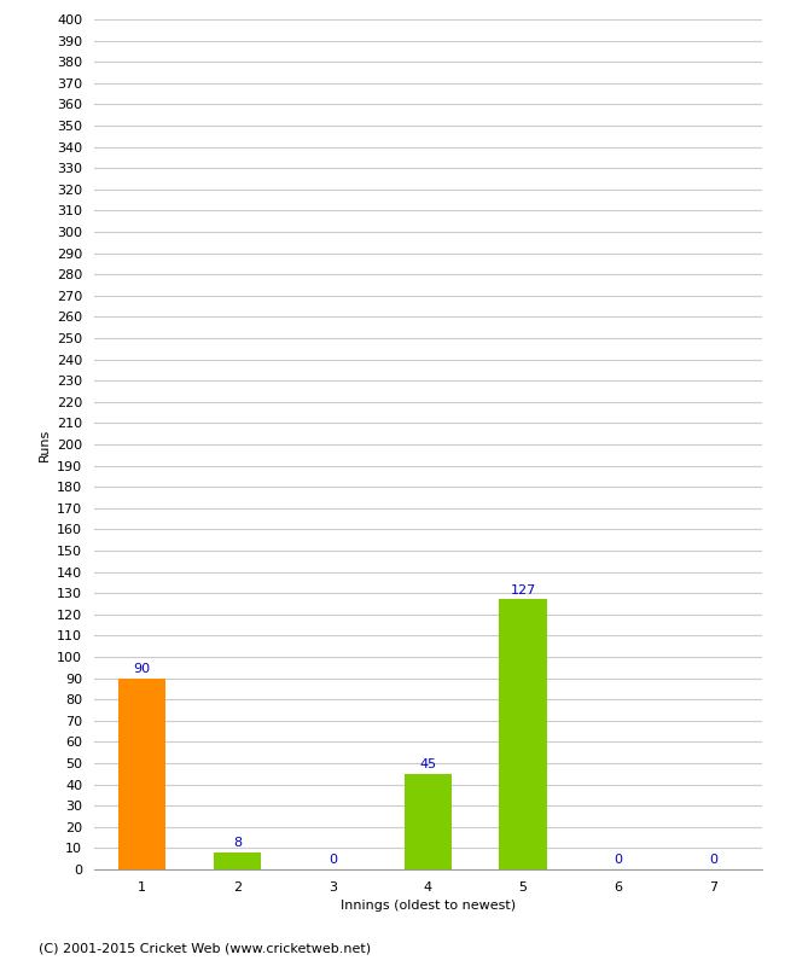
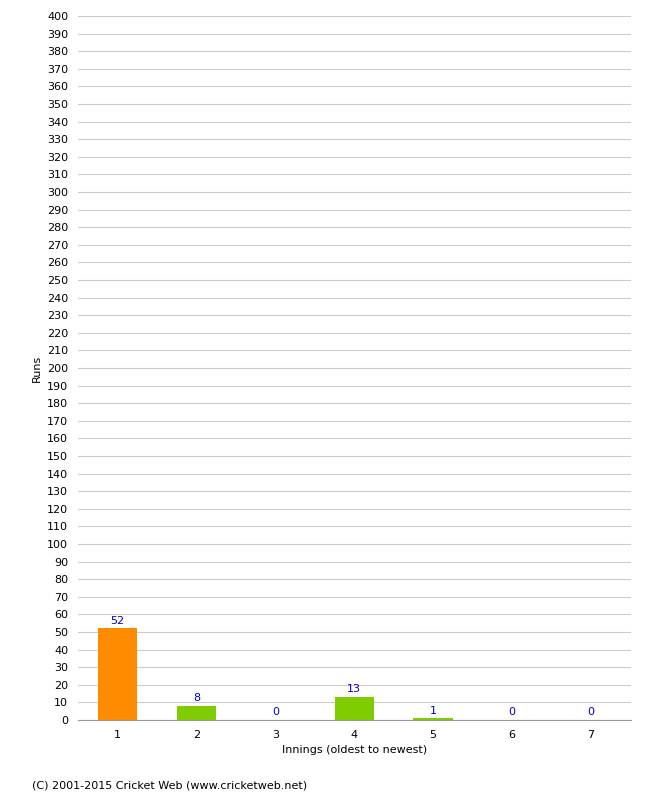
1: 90 -> 52
4: 45 -> 13
5: 127 -> 1
